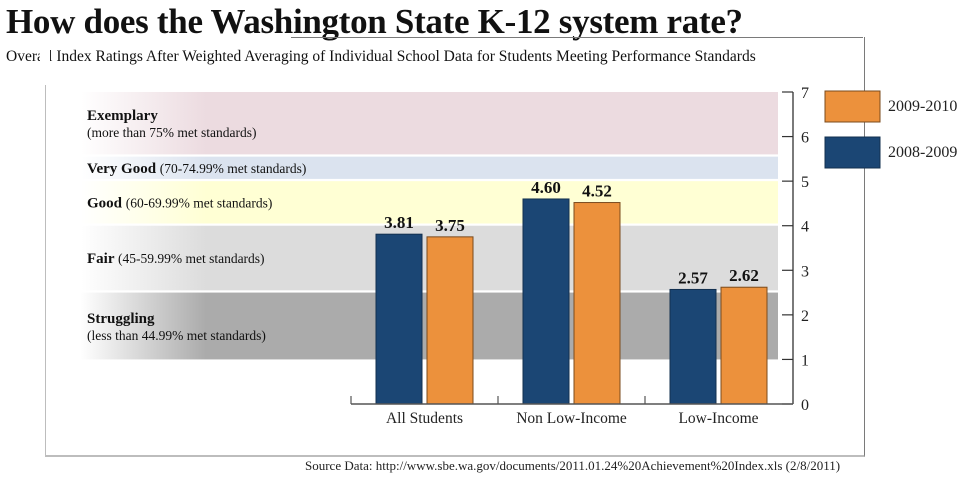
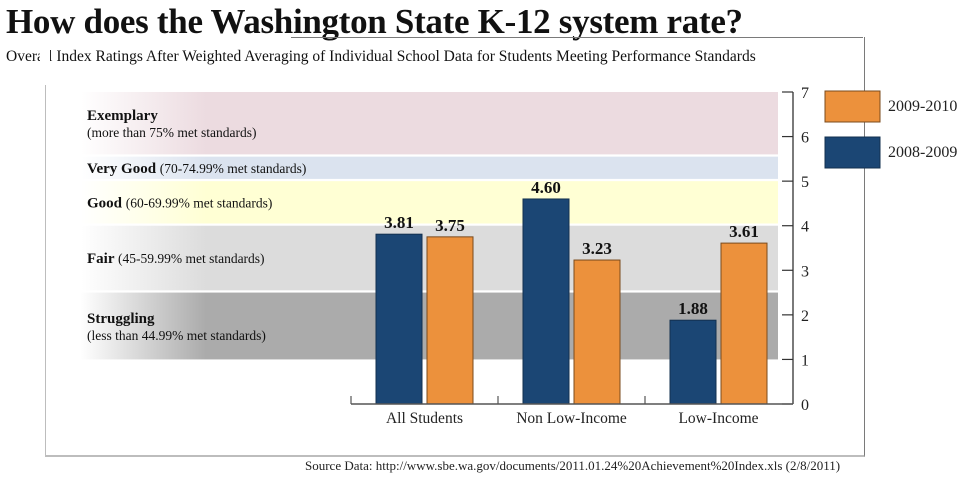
2009-2010/Non Low-Income: 4.52 -> 3.23
2008-2009/Low-Income: 2.57 -> 1.88
2009-2010/Low-Income: 2.62 -> 3.61
